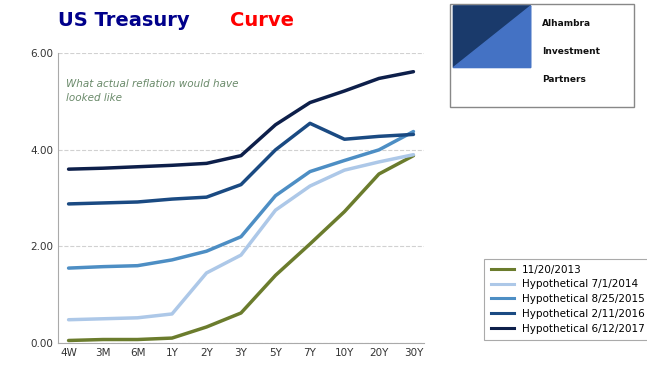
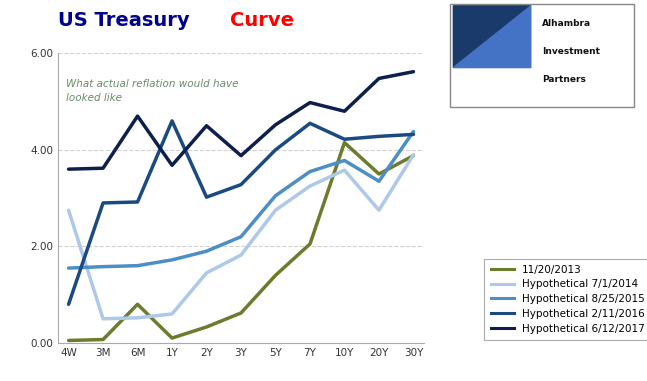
Hypothetical 7/1/2014/4W: 0.48 -> 2.75
Hypothetical 2/11/2016/4W: 2.88 -> 0.80
11/20/2013/6M: 0.07 -> 0.80
Hypothetical 6/12/2017/6M: 3.65 -> 4.70
Hypothetical 2/11/2016/1Y: 2.98 -> 4.60
Hypothetical 6/12/2017/2Y: 3.72 -> 4.50
11/20/2013/10Y: 2.72 -> 4.15
Hypothetical 6/12/2017/10Y: 5.22 -> 4.80
Hypothetical 7/1/2014/20Y: 3.75 -> 2.75
Hypothetical 8/25/2015/20Y: 4.00 -> 3.35
